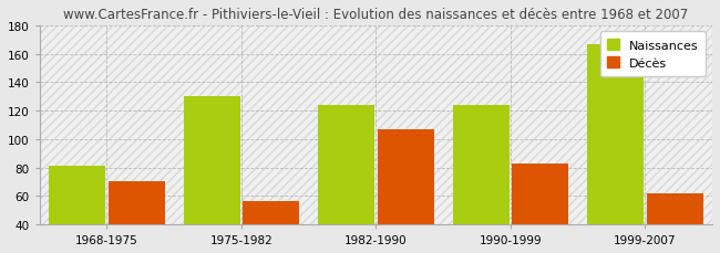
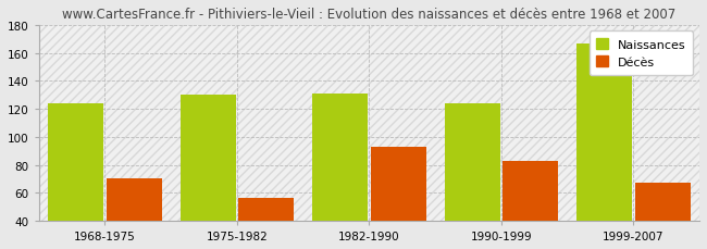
Naissances/1968-1975: 81 -> 124
Naissances/1982-1990: 124 -> 131
Décès/1982-1990: 107 -> 93
Décès/1999-2007: 62 -> 67
